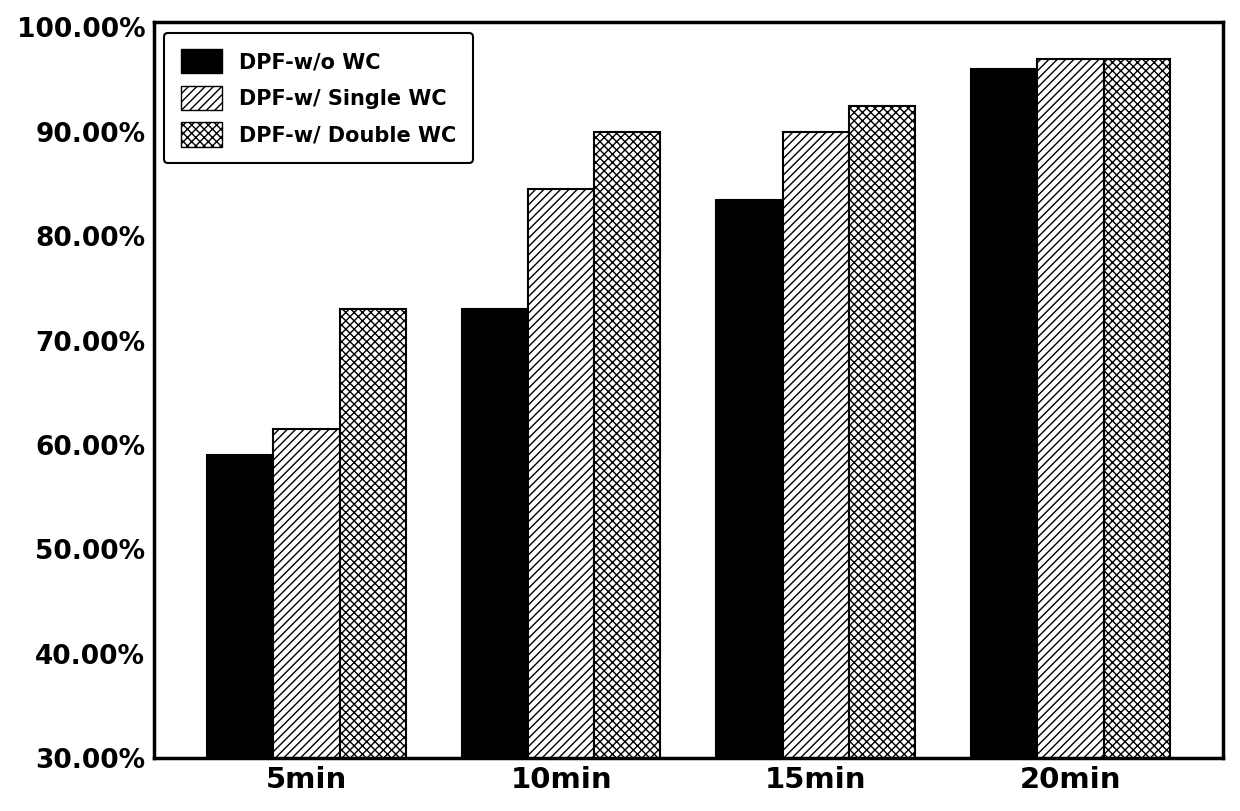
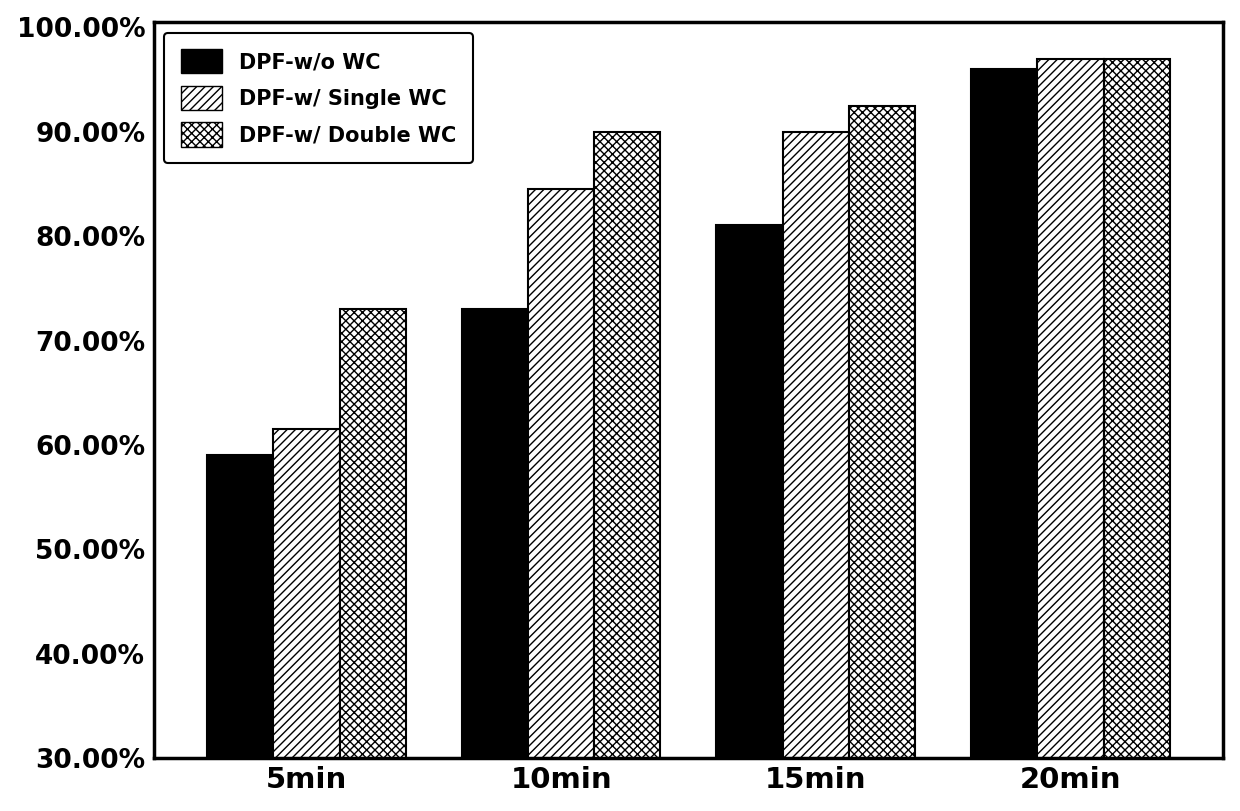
DPF-w/o WC/15min: 83.5% -> 81.1%
